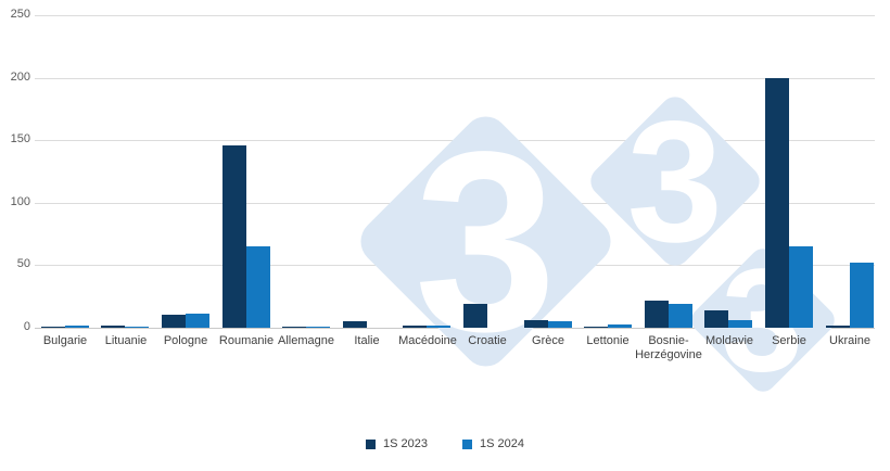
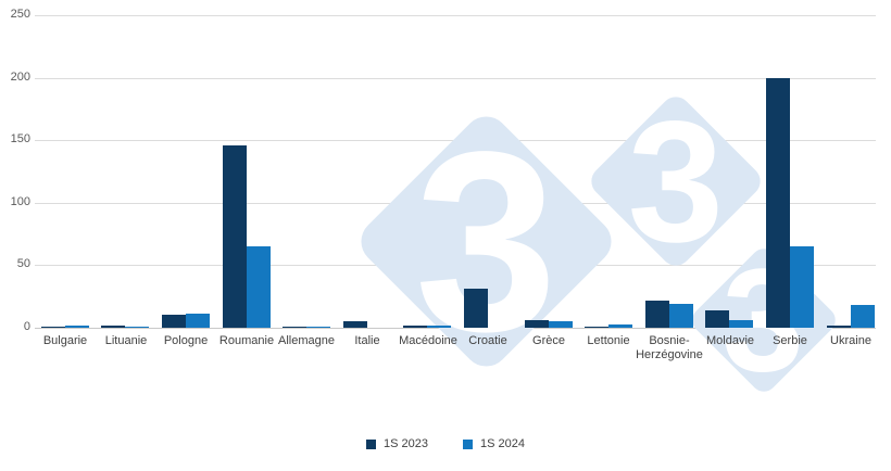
1S 2023/Croatie: 19 -> 31
1S 2024/Ukraine: 52 -> 18
